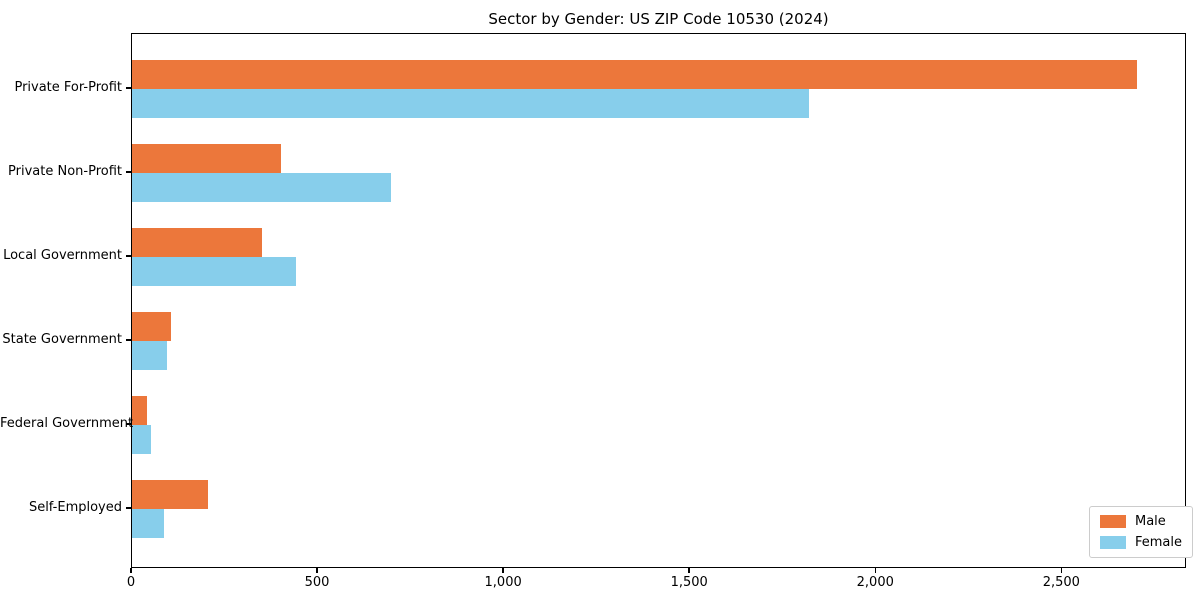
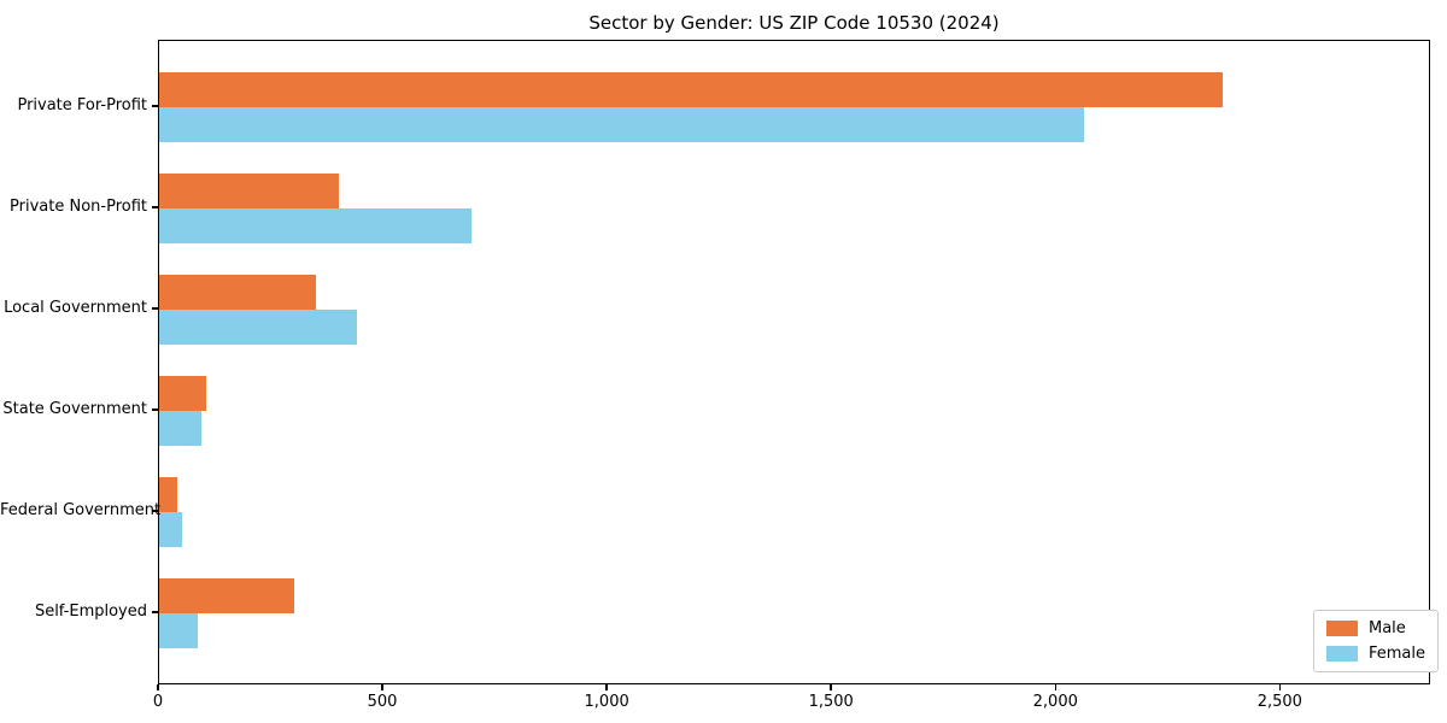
Male/Private For-Profit: 2700 -> 2370
Female/Private For-Profit: 1820 -> 2060
Male/Self-Employed: 200 -> 300
